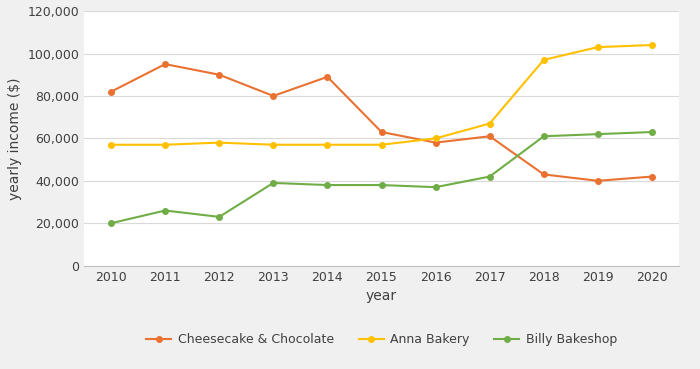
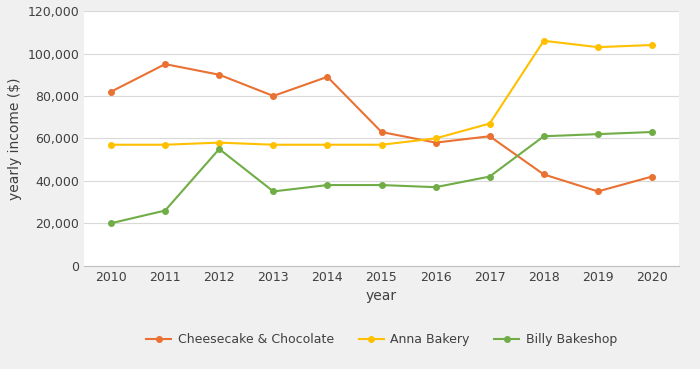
Billy Bakeshop/2012: 23,000 -> 55,000
Billy Bakeshop/2013: 39,000 -> 35,000
Anna Bakery/2018: 97,000 -> 106,000
Cheesecake & Chocolate/2019: 40,000 -> 35,000
